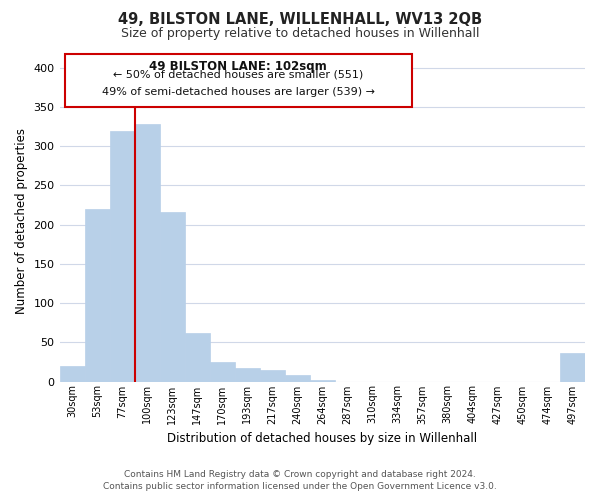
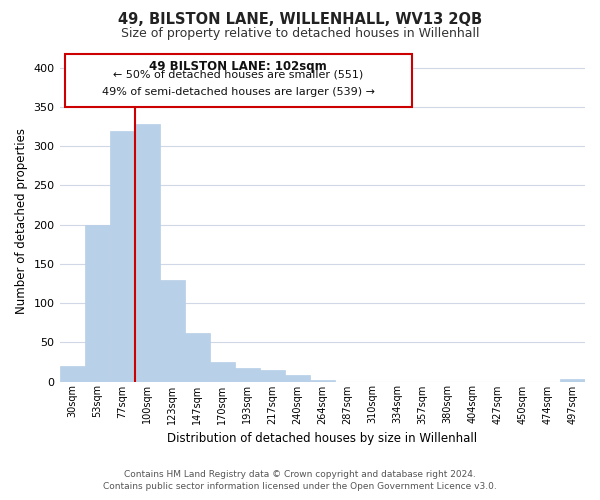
53sqm: 220 -> 200
123sqm: 216 -> 130
497sqm: 36 -> 3
